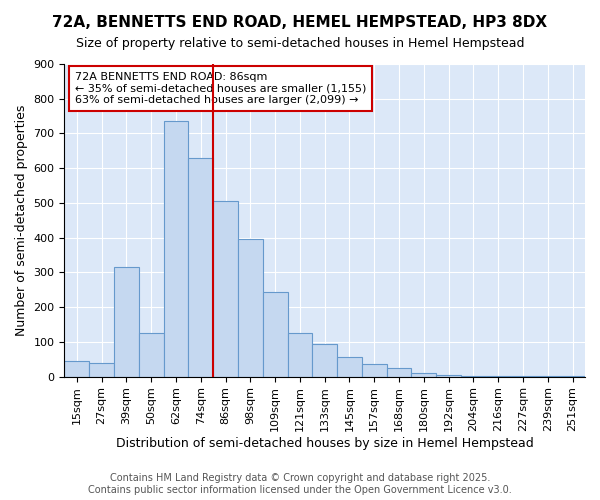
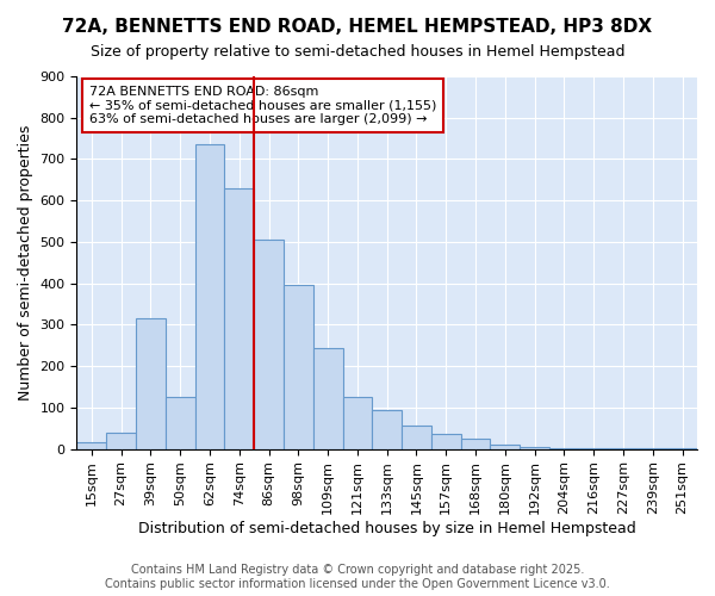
15sqm: 45 -> 15
